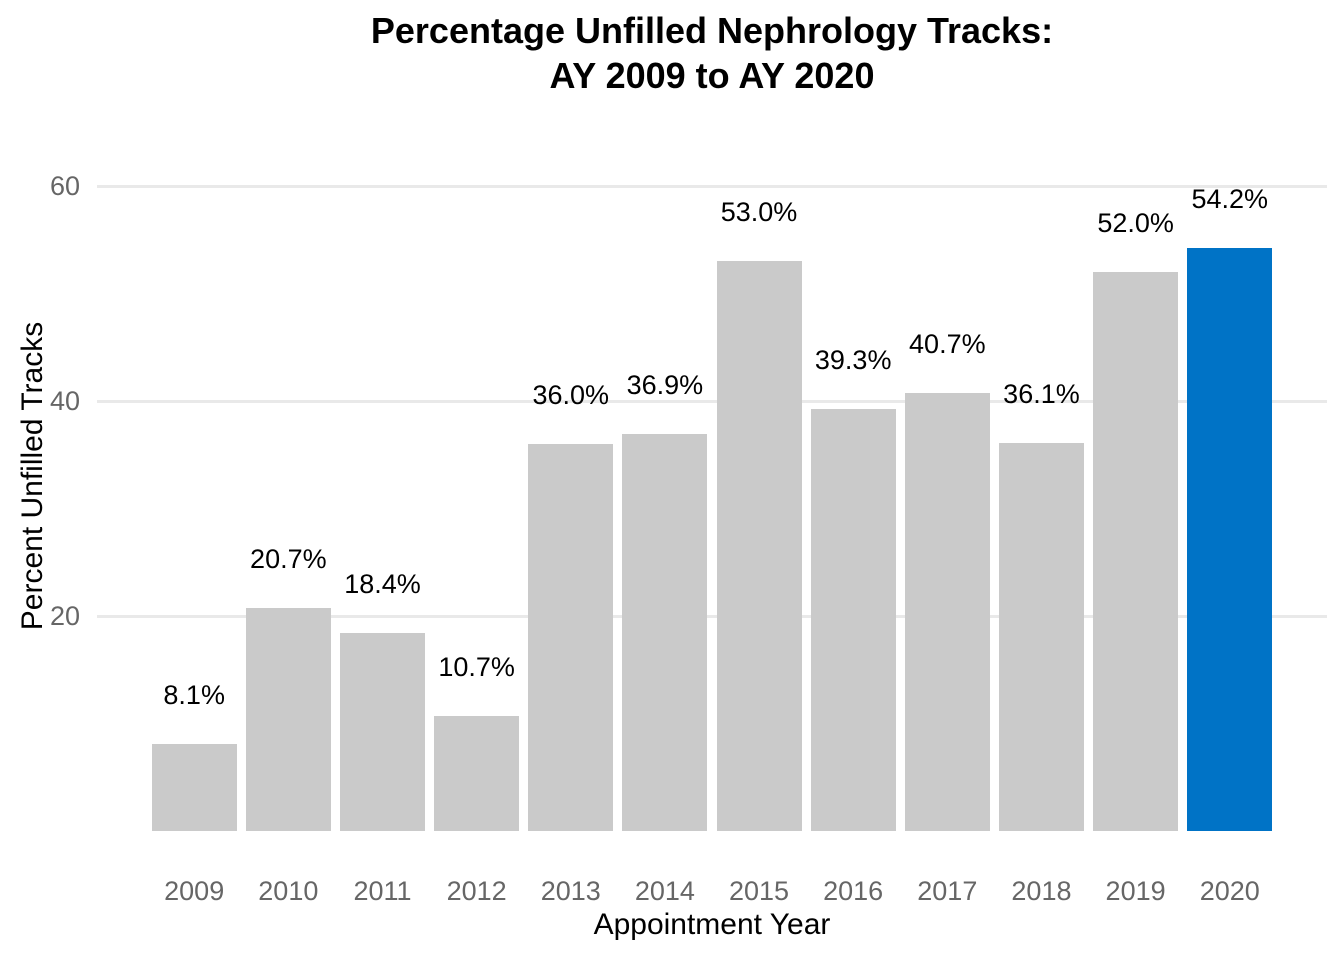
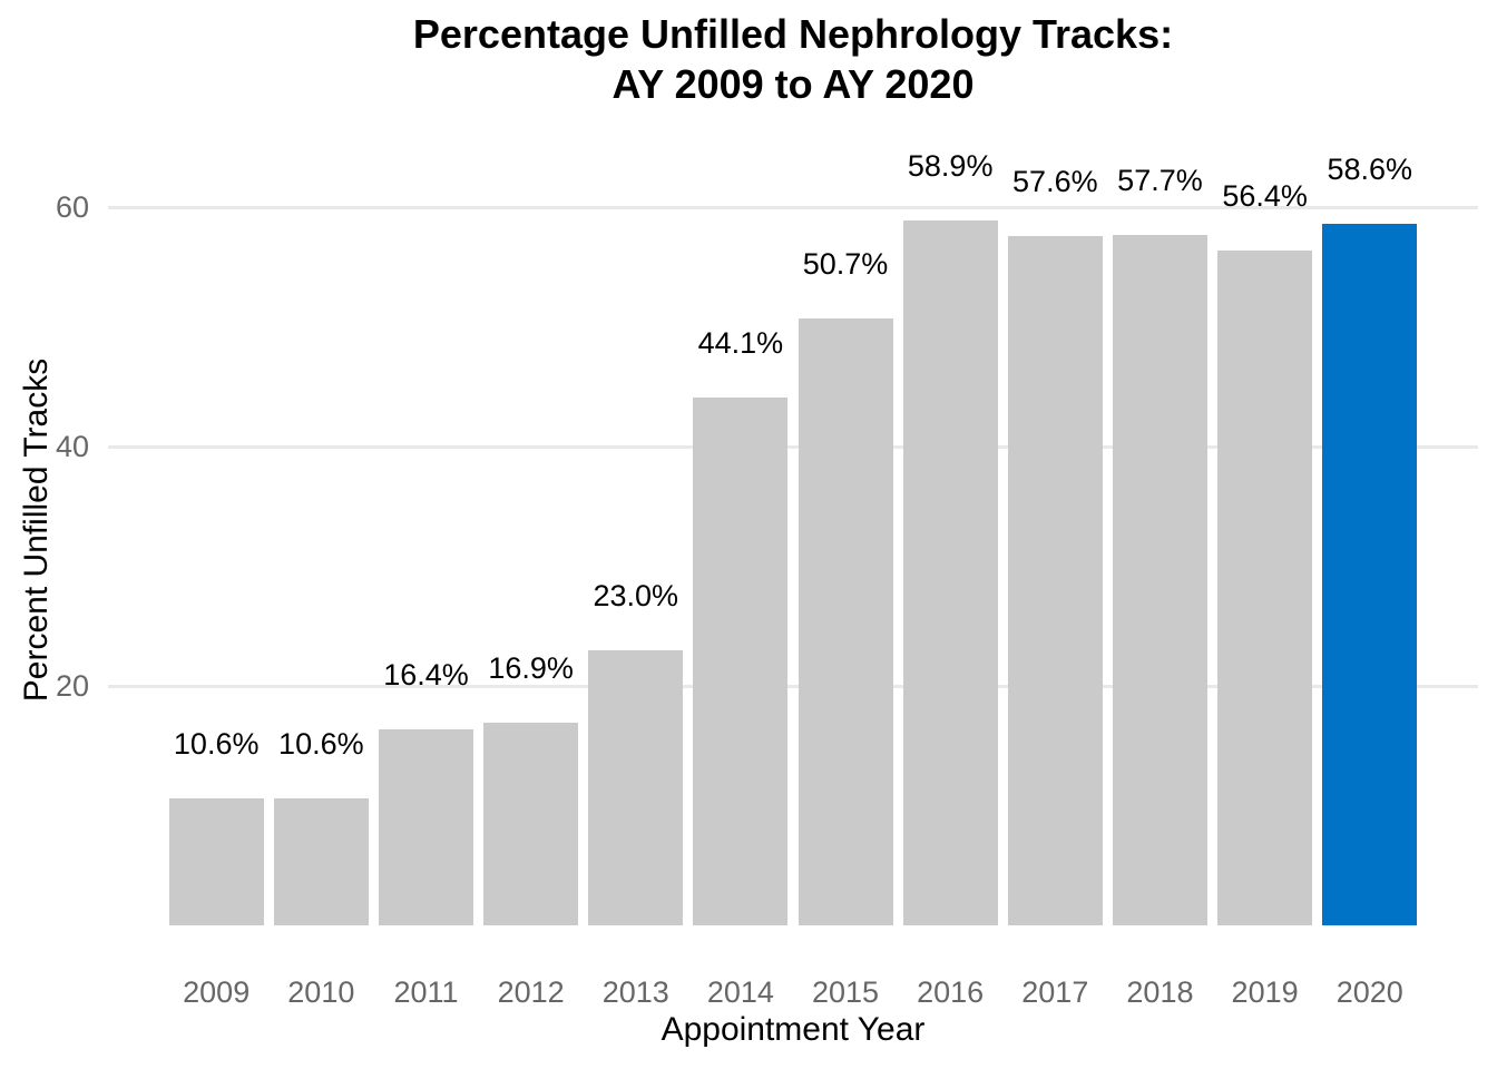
2009: 8.1% -> 10.6%
2010: 20.7% -> 10.6%
2011: 18.4% -> 16.4%
2012: 10.7% -> 16.9%
2013: 36.0% -> 23.0%
2014: 36.9% -> 44.1%
2015: 53.0% -> 50.7%
2016: 39.3% -> 58.9%
2017: 40.7% -> 57.6%
2018: 36.1% -> 57.7%
2019: 52.0% -> 56.4%
2020: 54.2% -> 58.6%
